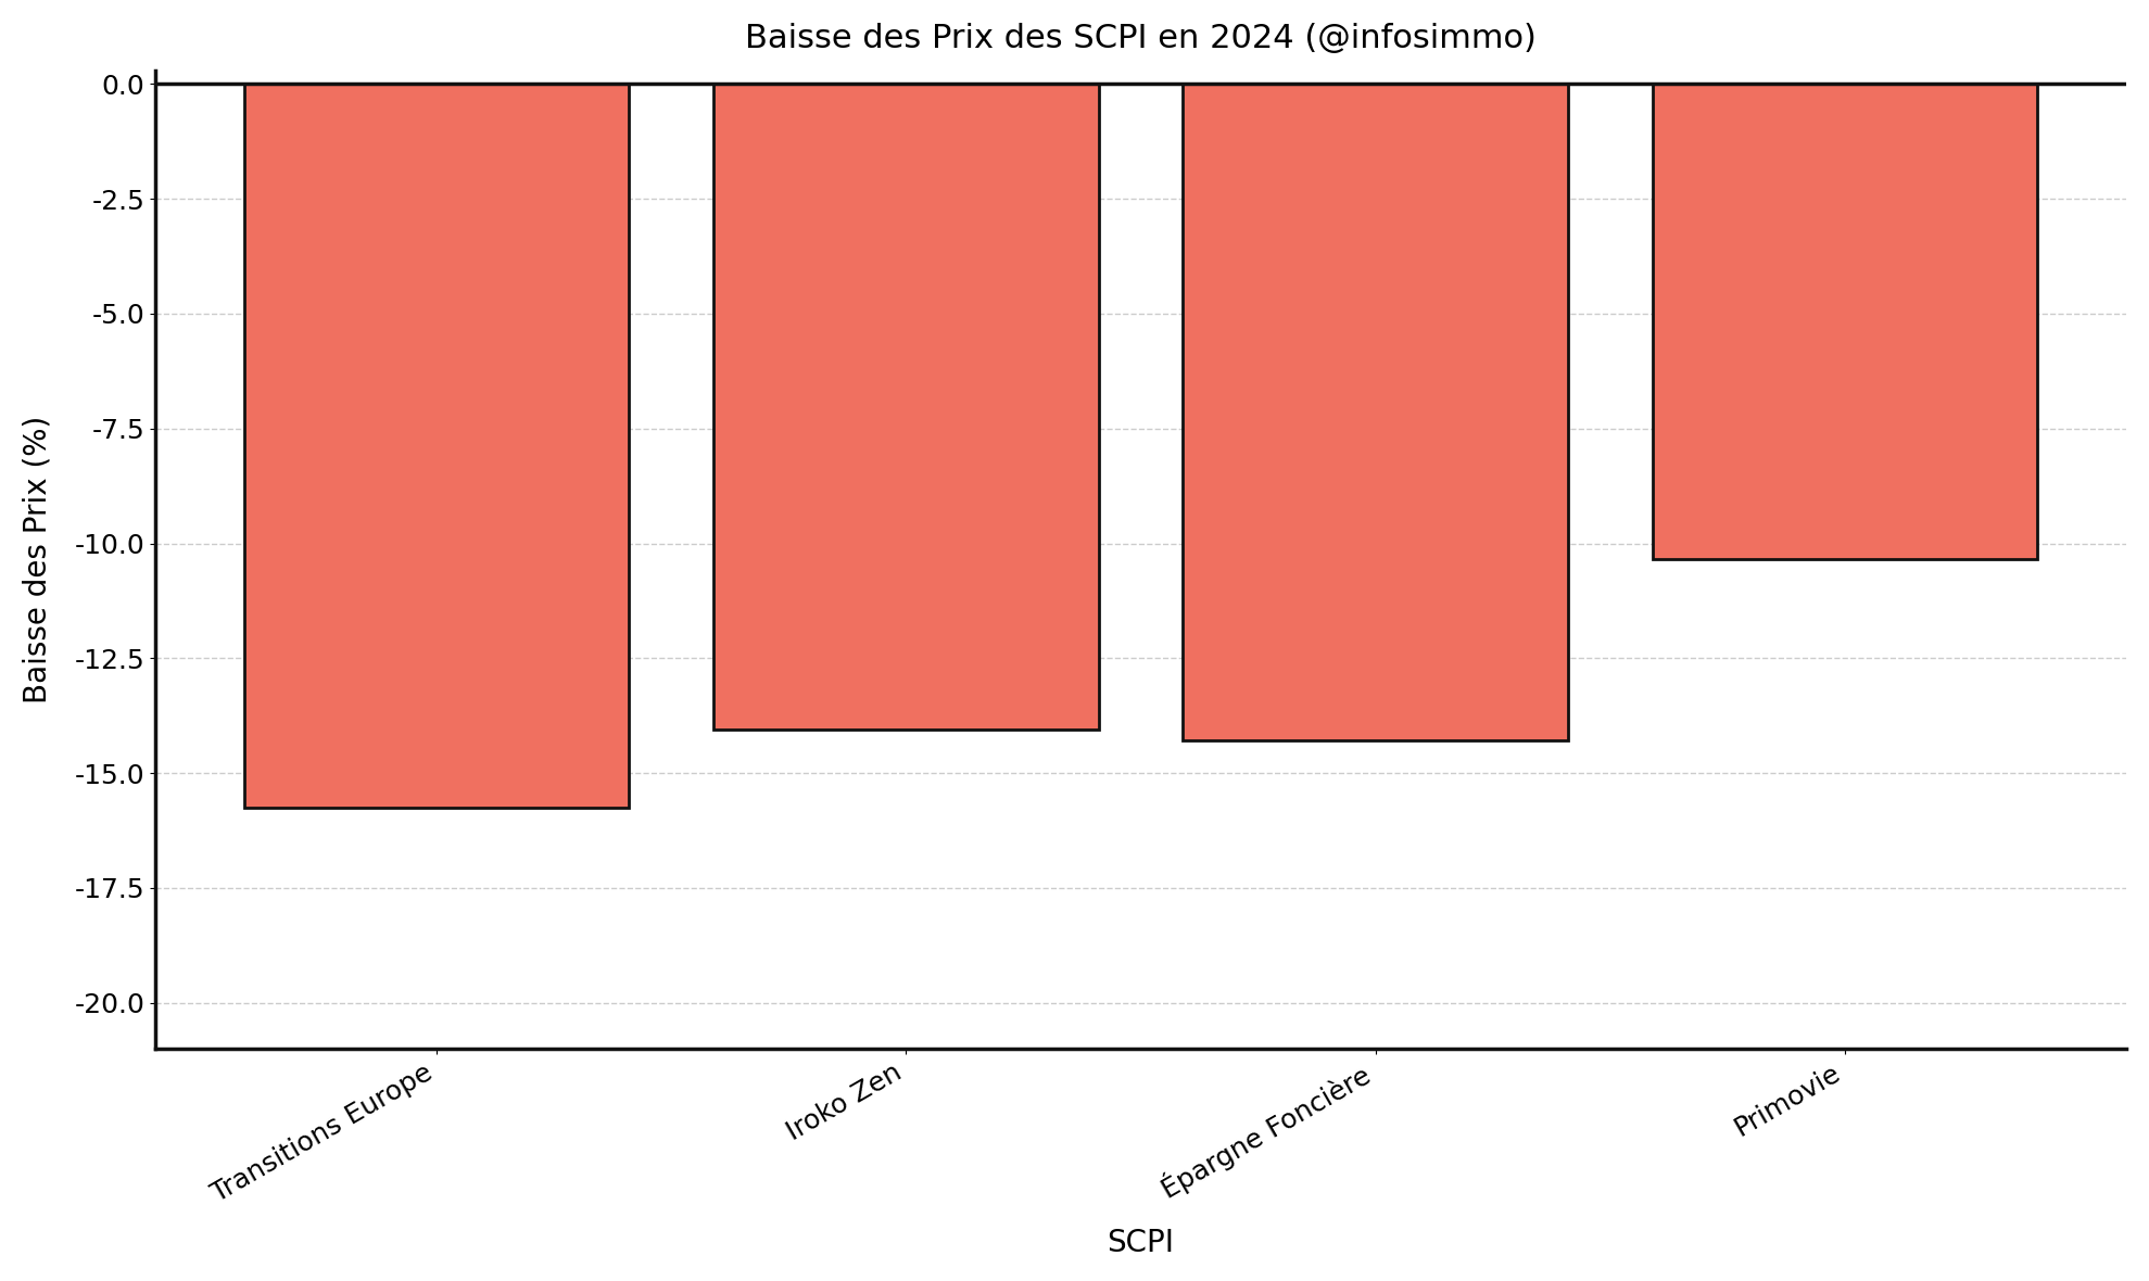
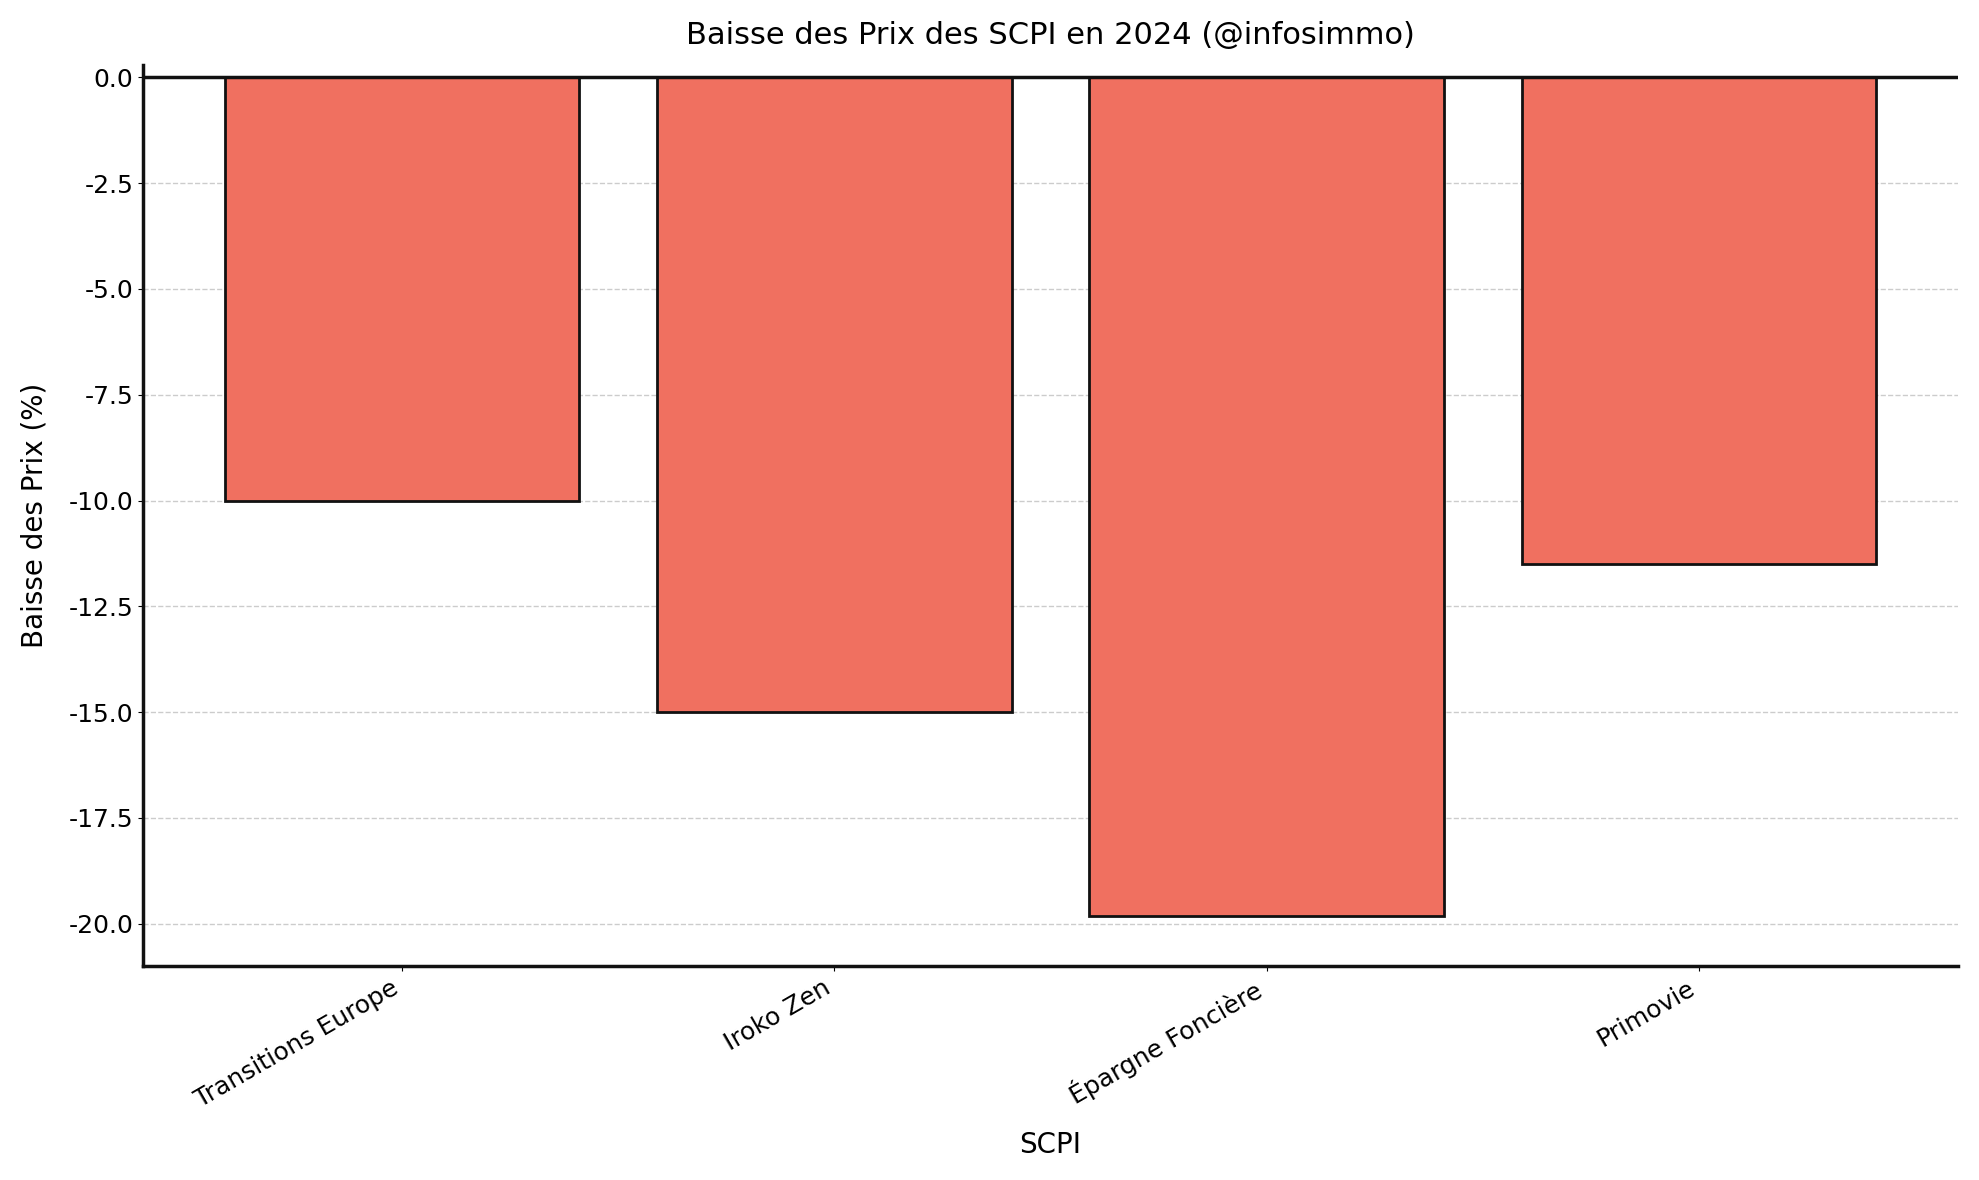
Transitions Europe: -15.75 -> -10.00
Iroko Zen: -14.05 -> -15.00
Épargne Foncière: -14.30 -> -19.81
Primovie: -10.35 -> -11.50
